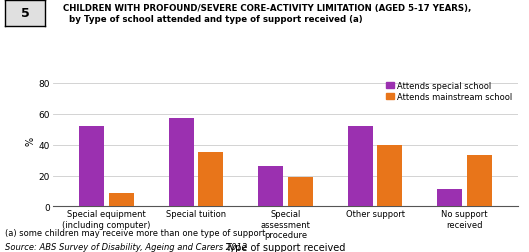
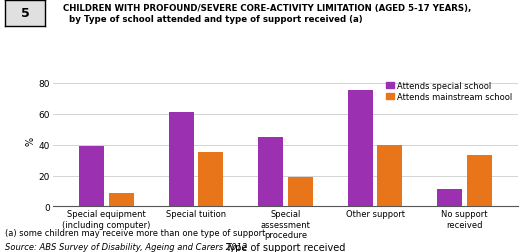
Attends special school/Special equipment (including computer): 52 -> 39
Attends special school/Special tuition: 57 -> 61
Attends special school/Special assessment procedure: 26 -> 45
Attends special school/Other support: 52 -> 75
